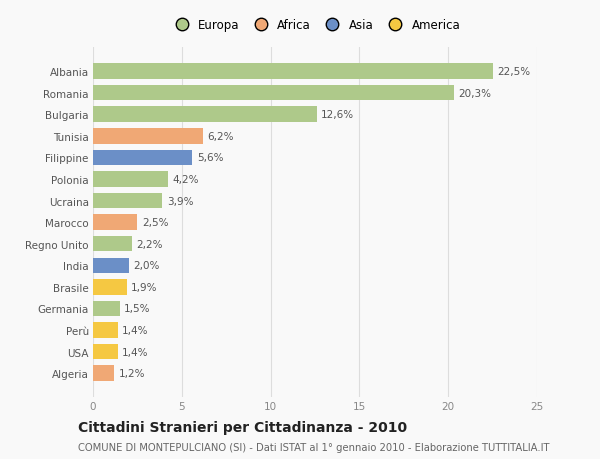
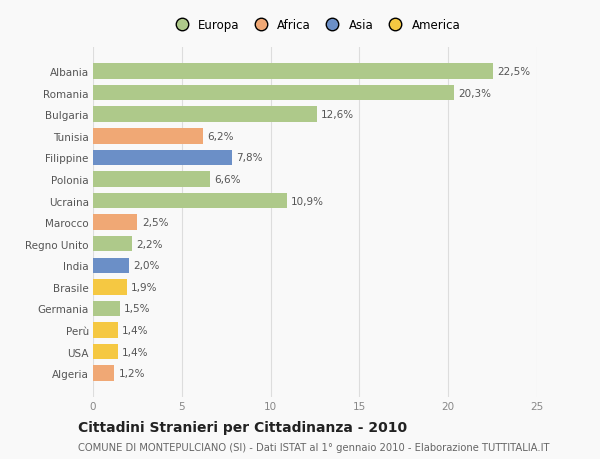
Filippine: 5,6% -> 7,8%
Polonia: 4,2% -> 6,6%
Ucraina: 3,9% -> 10,9%
